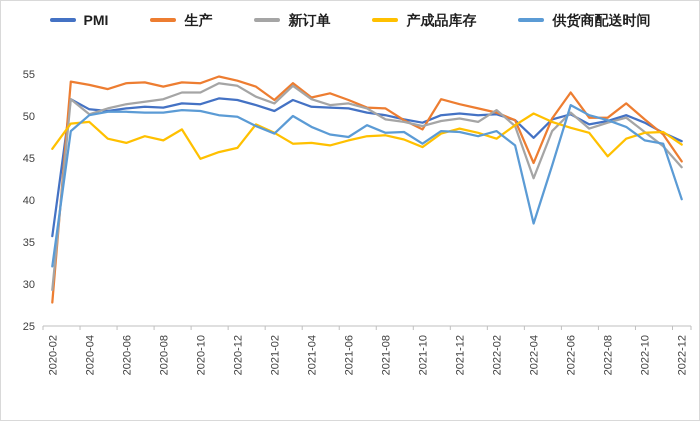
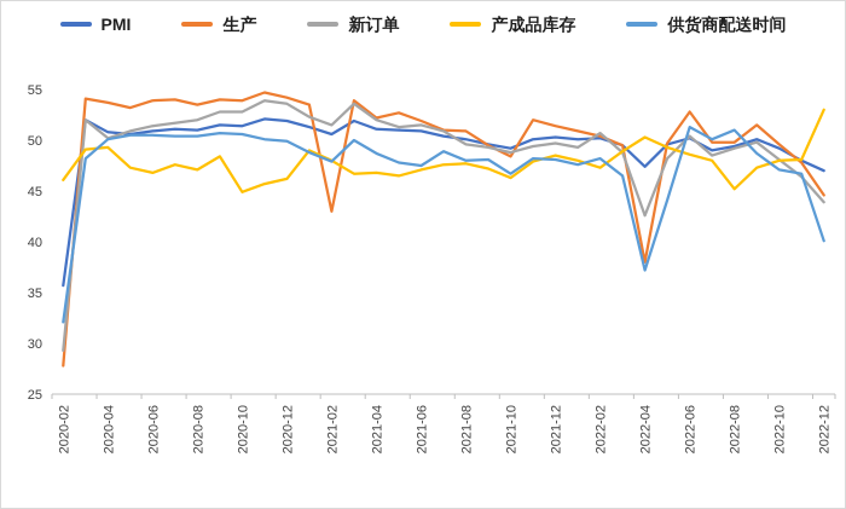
生产/2021-02: 52 -> 43
生产/2022-04: 44 -> 38
供货商配送时间/2022-08: 50 -> 51
产成品库存/2022-12: 47 -> 53
